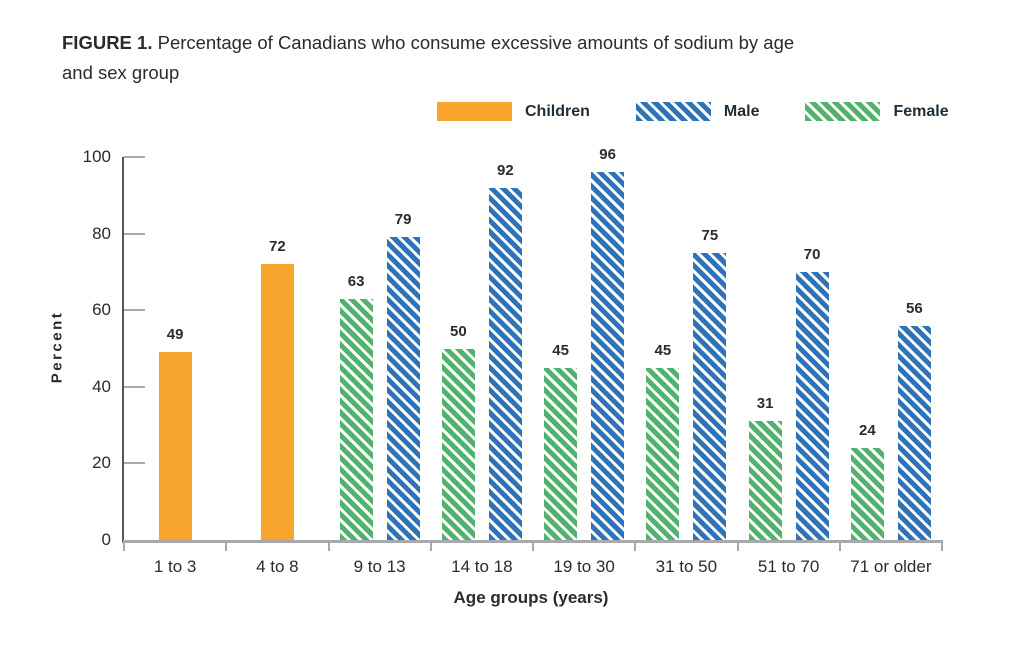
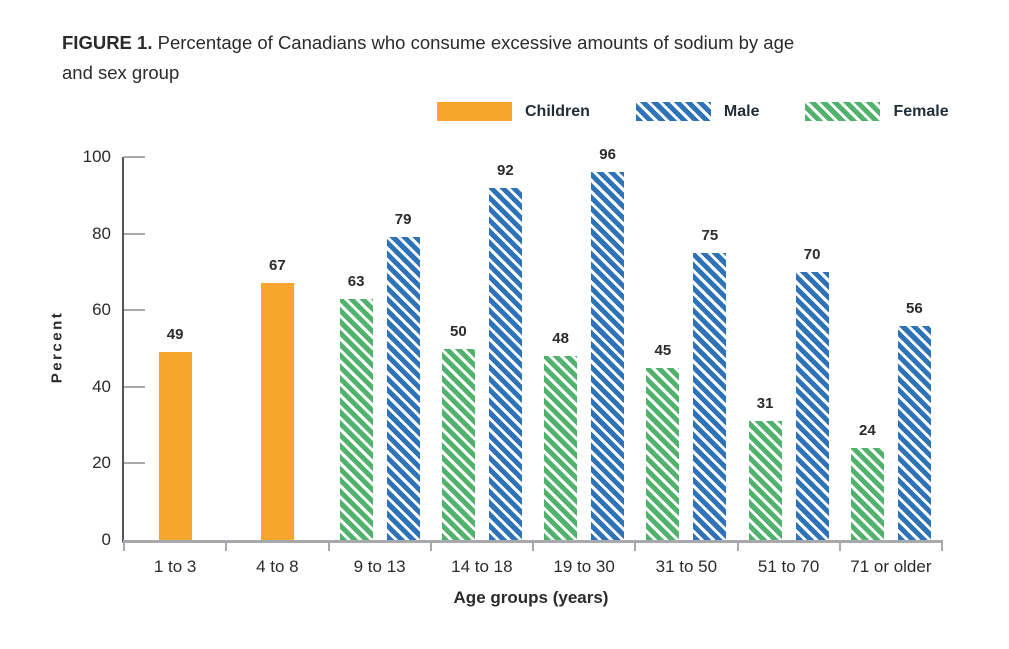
Children/4 to 8: 72 -> 67
Female/19 to 30: 45 -> 48
